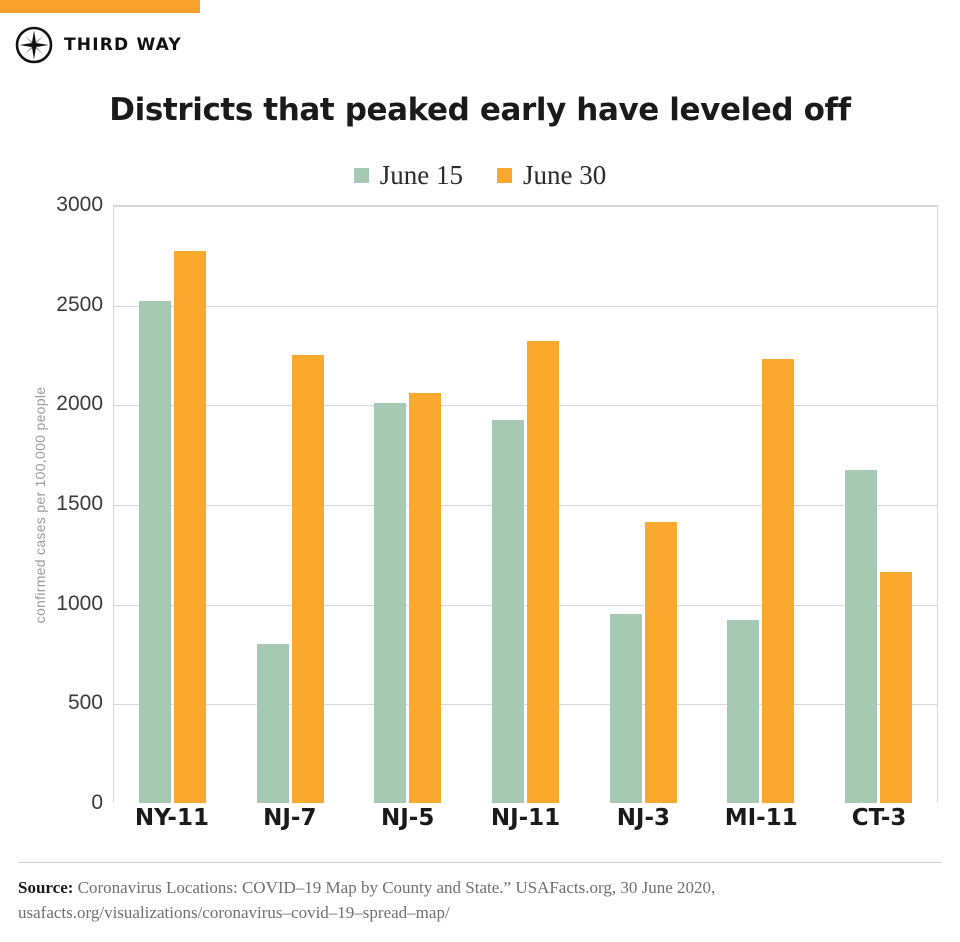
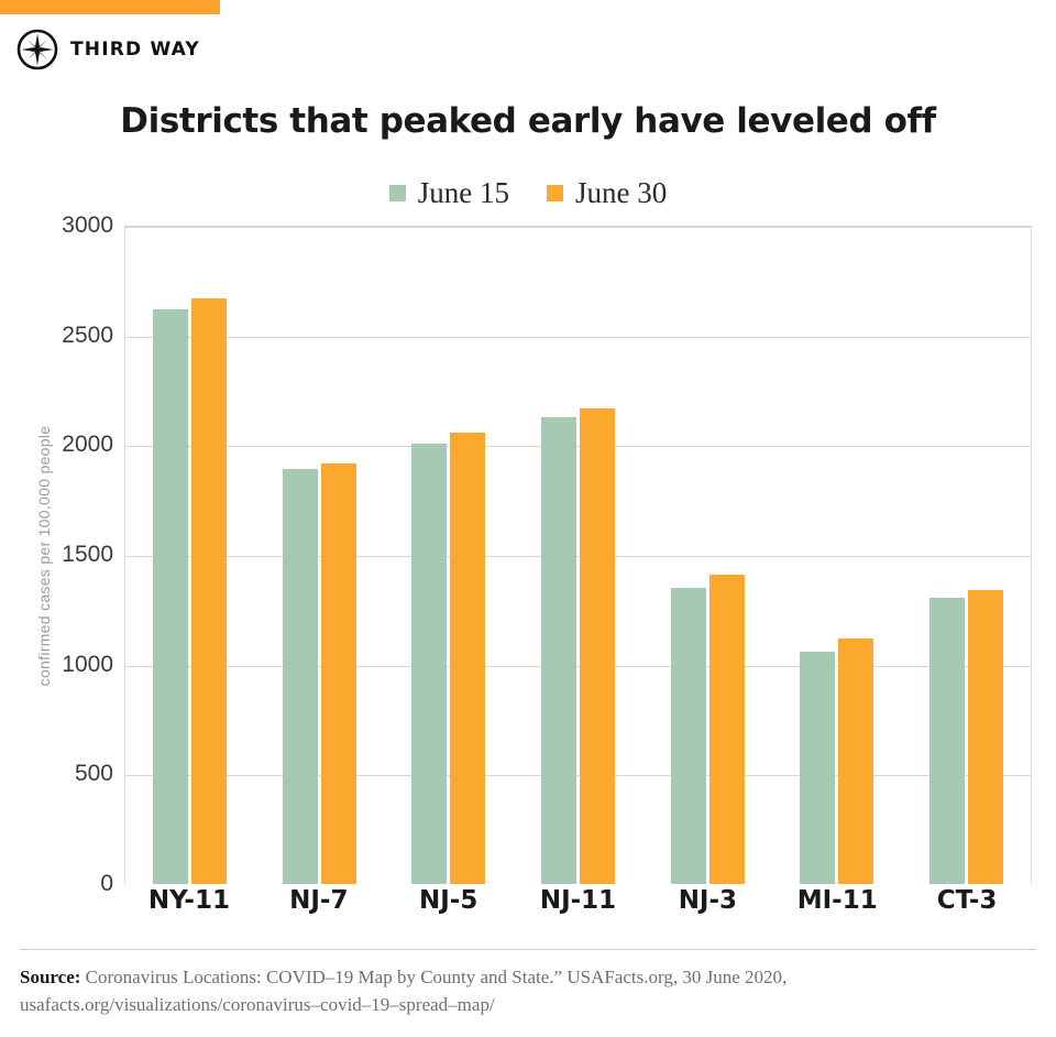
June 15/NY-11: 2520 -> 2620
June 30/NY-11: 2770 -> 2670
June 15/NJ-7: 800 -> 1890
June 30/NJ-7: 2250 -> 1920
June 15/NJ-11: 1920 -> 2120
June 30/NJ-11: 2320 -> 2160
June 15/NJ-3: 950 -> 1350
June 15/MI-11: 920 -> 1060
June 30/MI-11: 2230 -> 1120
June 15/CT-3: 1670 -> 1300
June 30/CT-3: 1160 -> 1340
